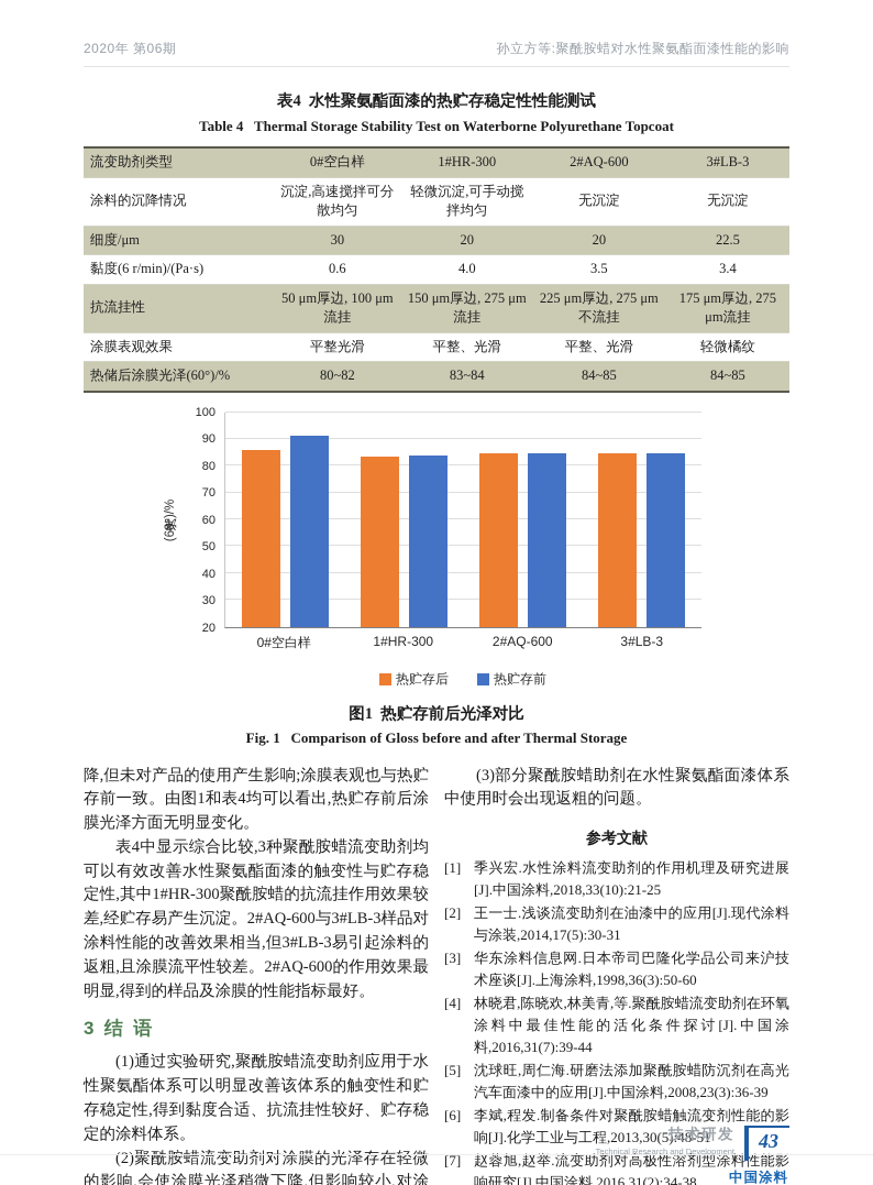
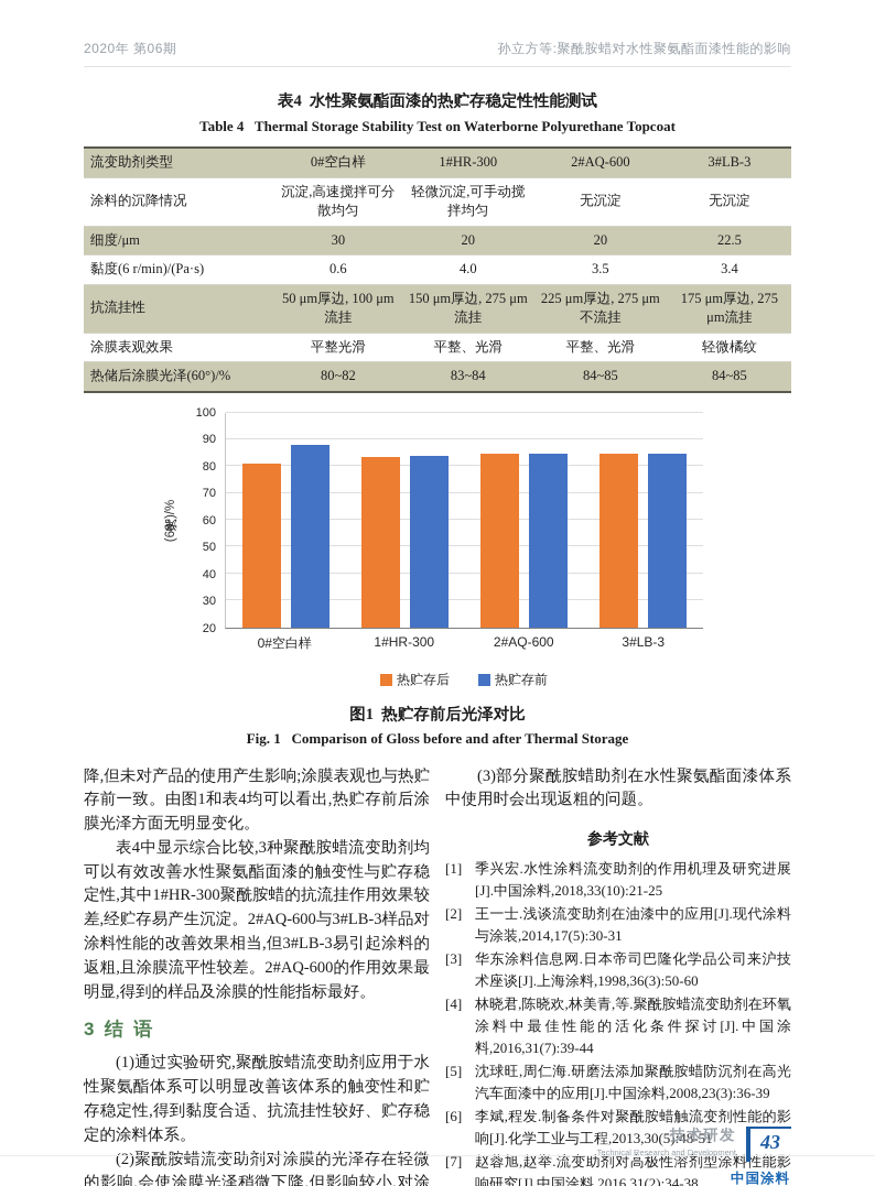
热贮存后/0#空白样: 86 -> 81
热贮存前/0#空白样: 91 -> 88
